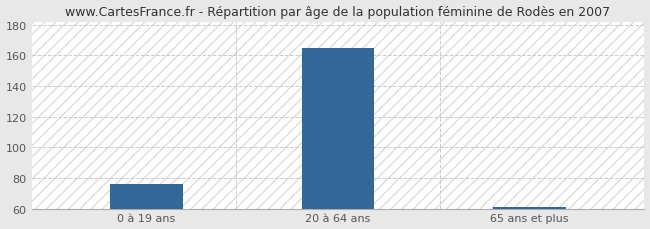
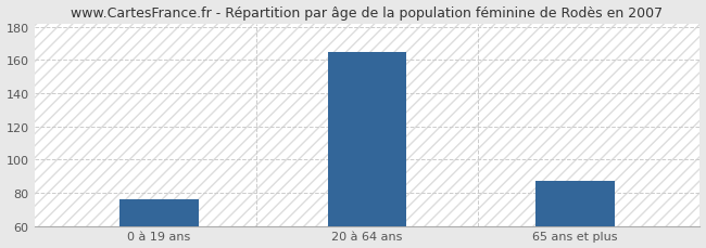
65 ans et plus: 61 -> 87
